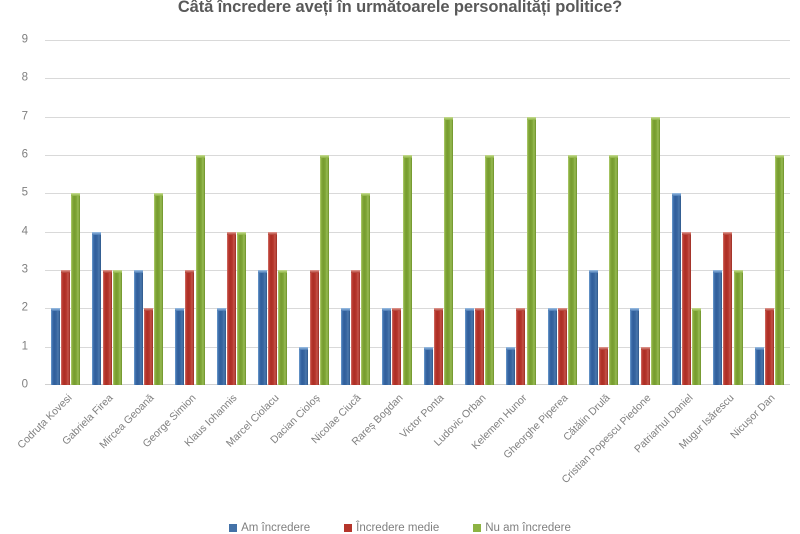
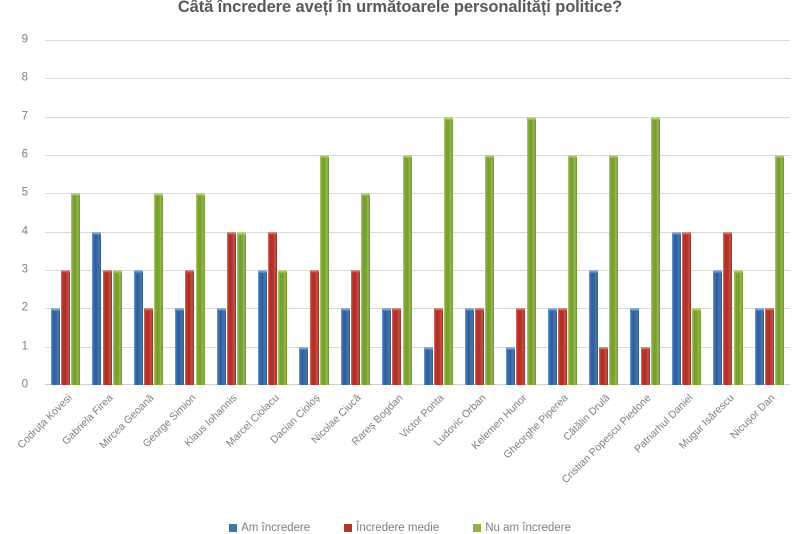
Nu am încredere/George Simion: 6 -> 5
Am încredere/Patriarhul Daniel: 5 -> 4
Am încredere/Nicușor Dan: 1 -> 2
